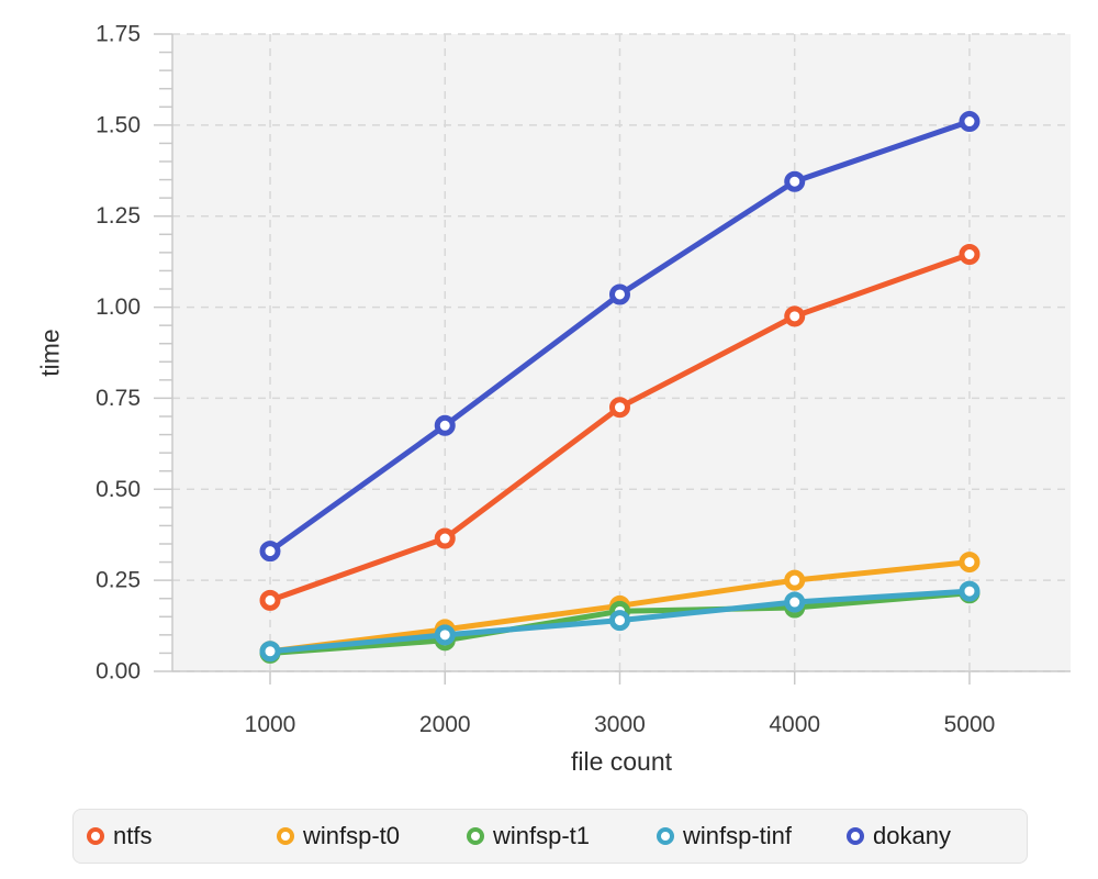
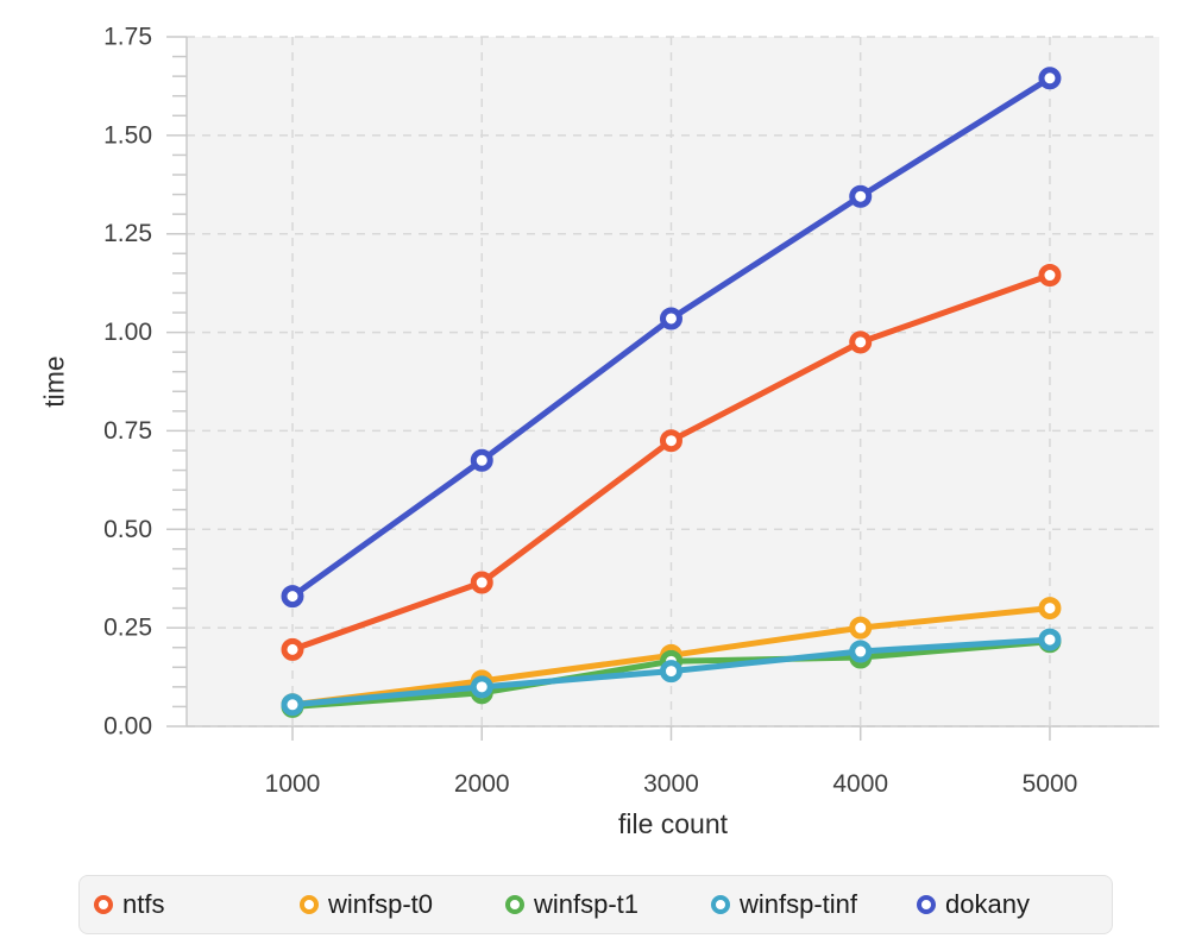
dokany/5000: 1.51 -> 1.65
